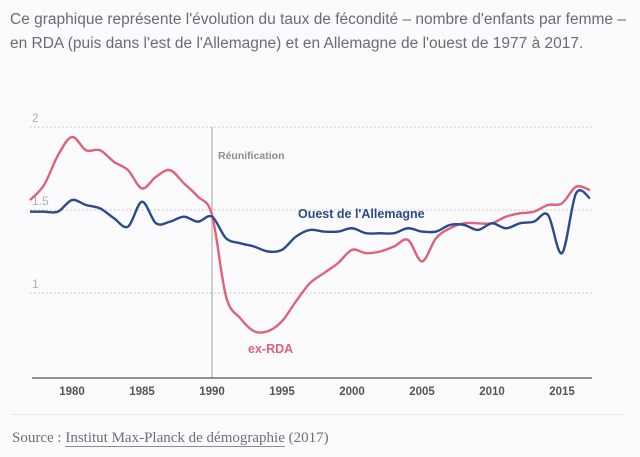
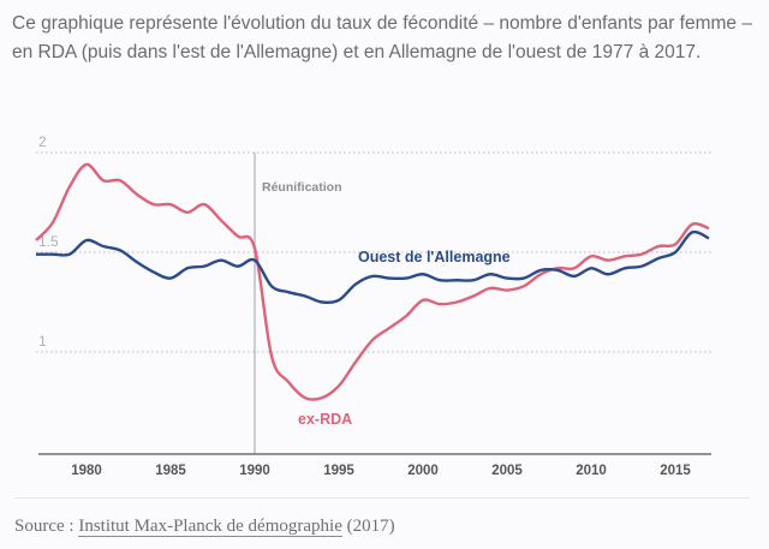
ex-RDA/1985: 1.63 -> 1.74
Ouest de l'Allemagne/1985: 1.55 -> 1.37
ex-RDA/1990: 1.47 -> 1.52
ex-RDA/2005: 1.19 -> 1.31
ex-RDA/2010: 1.42 -> 1.48
Ouest de l'Allemagne/2015: 1.24 -> 1.50
